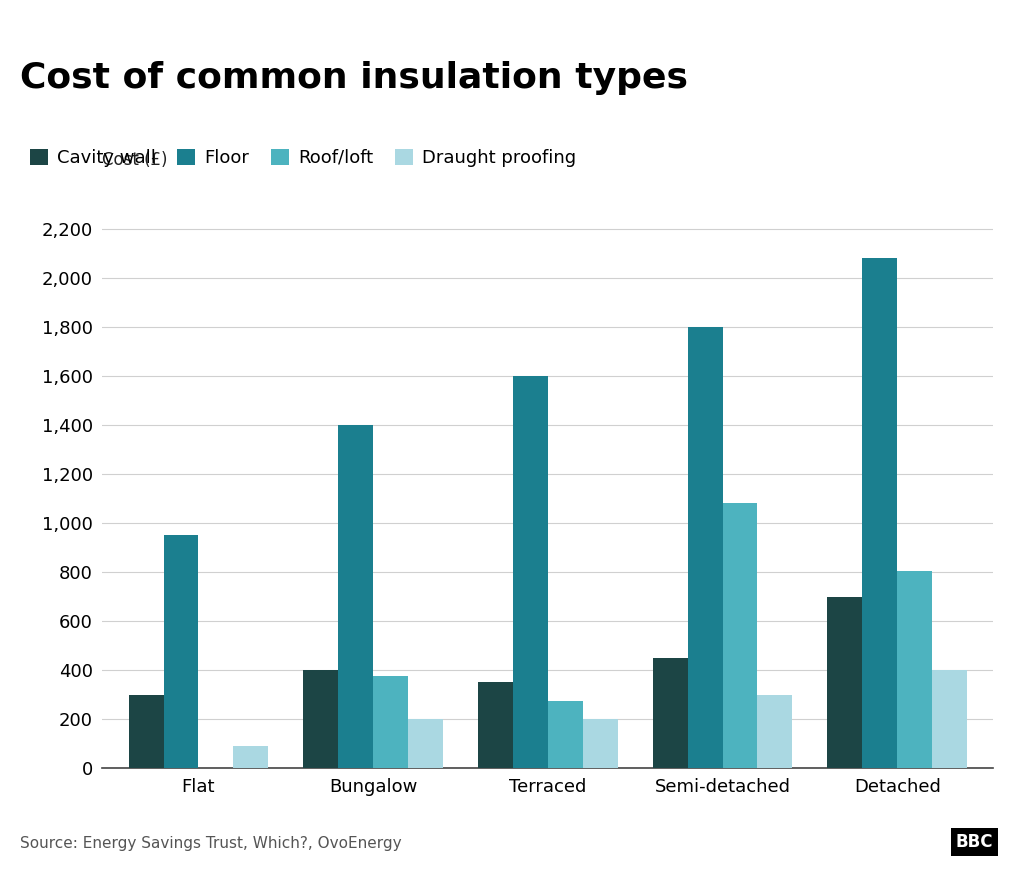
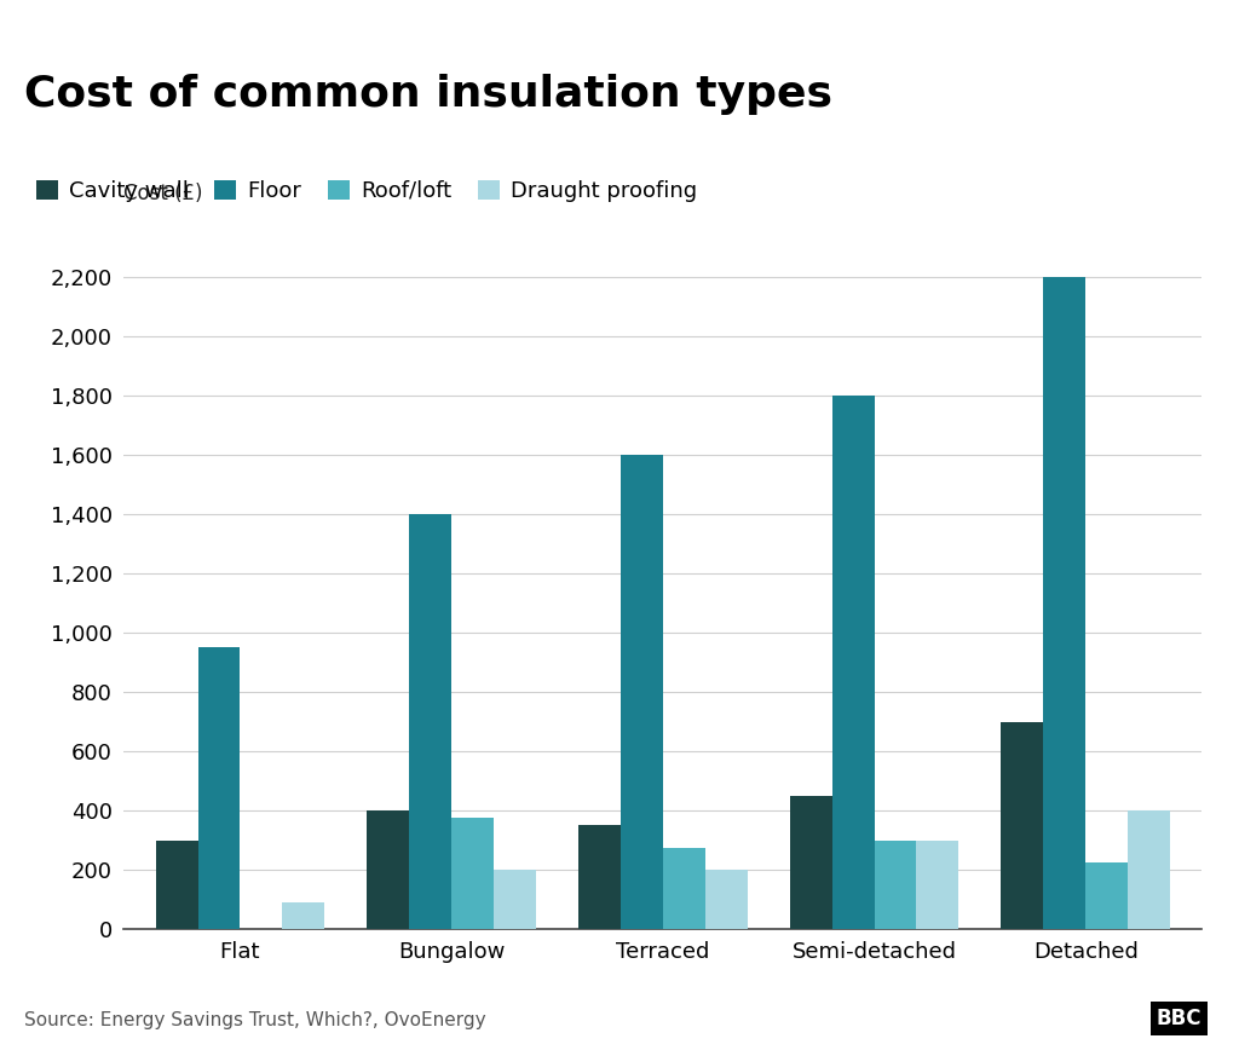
Roof/loft/Semi-detached: 1,080 -> 300
Floor/Detached: 2,080 -> 2,200
Roof/loft/Detached: 805 -> 225
